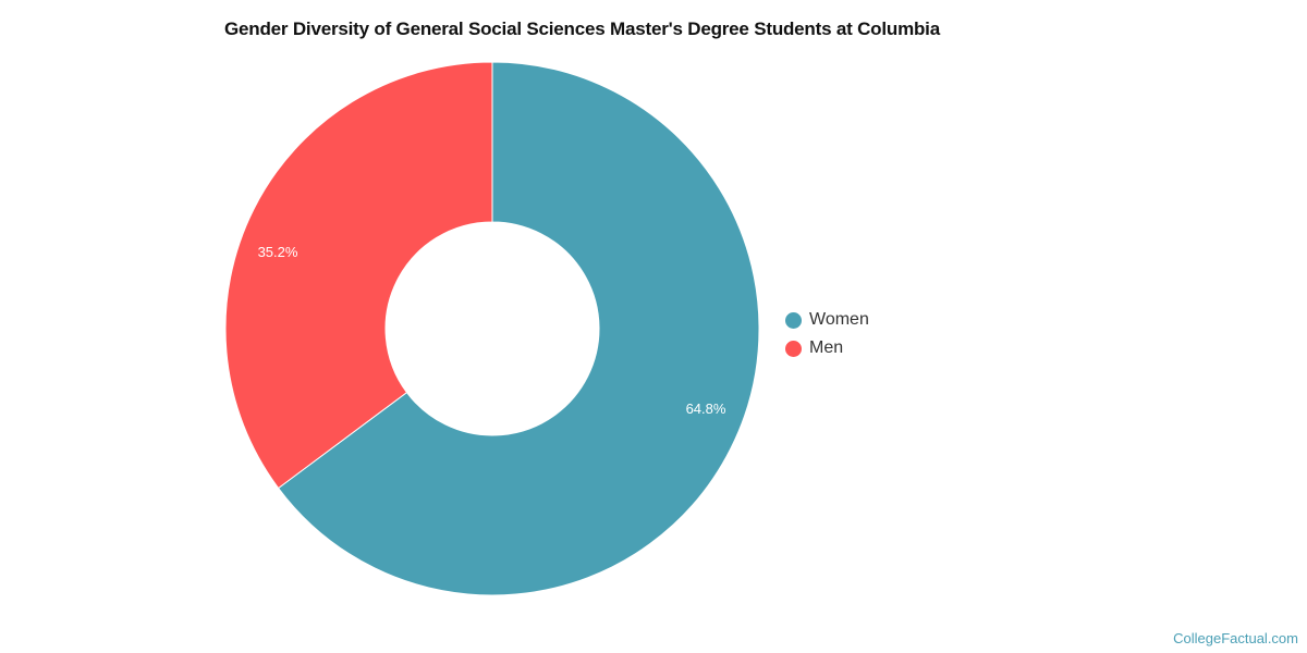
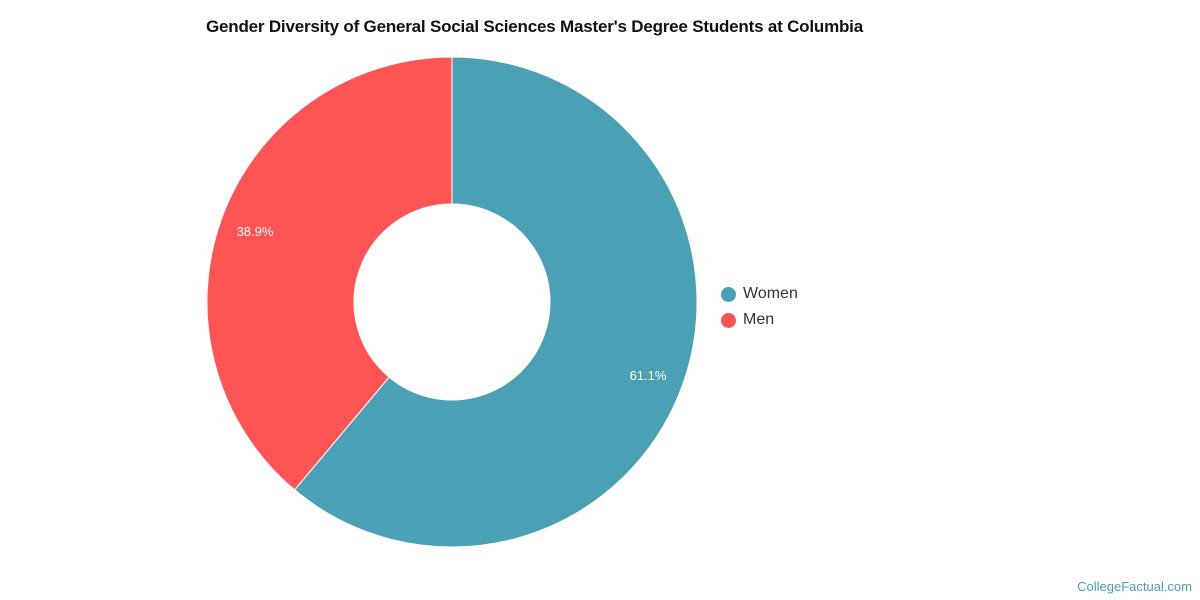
Women: 64.8% -> 61.1%
Men: 35.2% -> 38.9%
